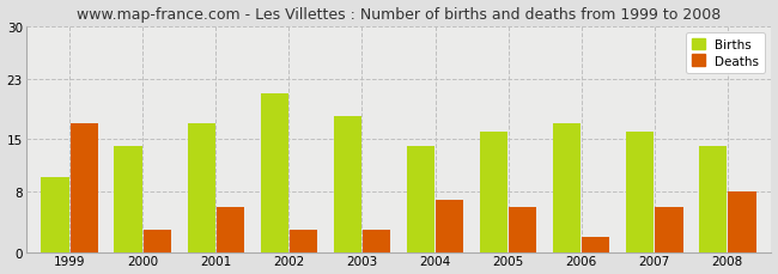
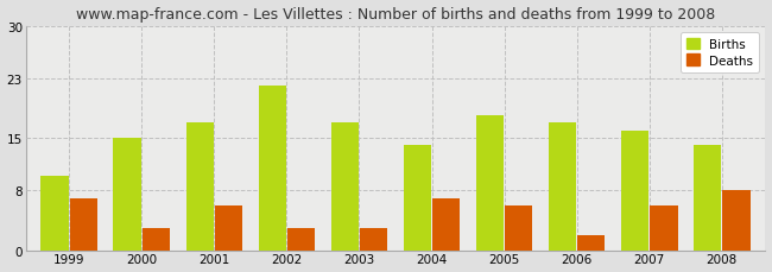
Deaths/1999: 17 -> 7
Births/2000: 14 -> 15
Births/2002: 21 -> 22
Births/2003: 18 -> 17
Births/2005: 16 -> 18
